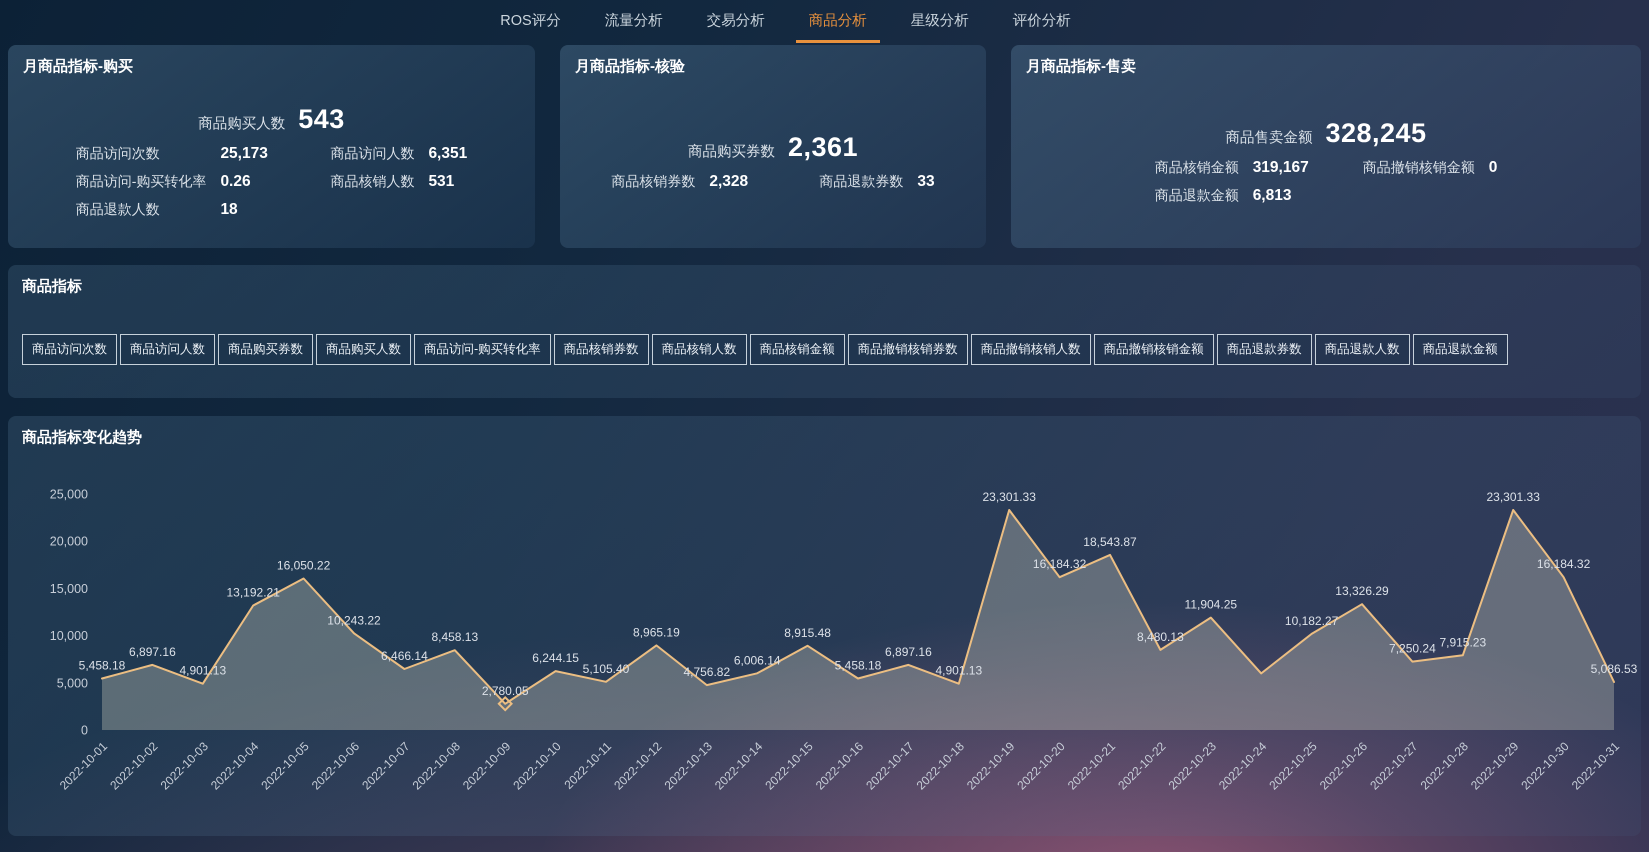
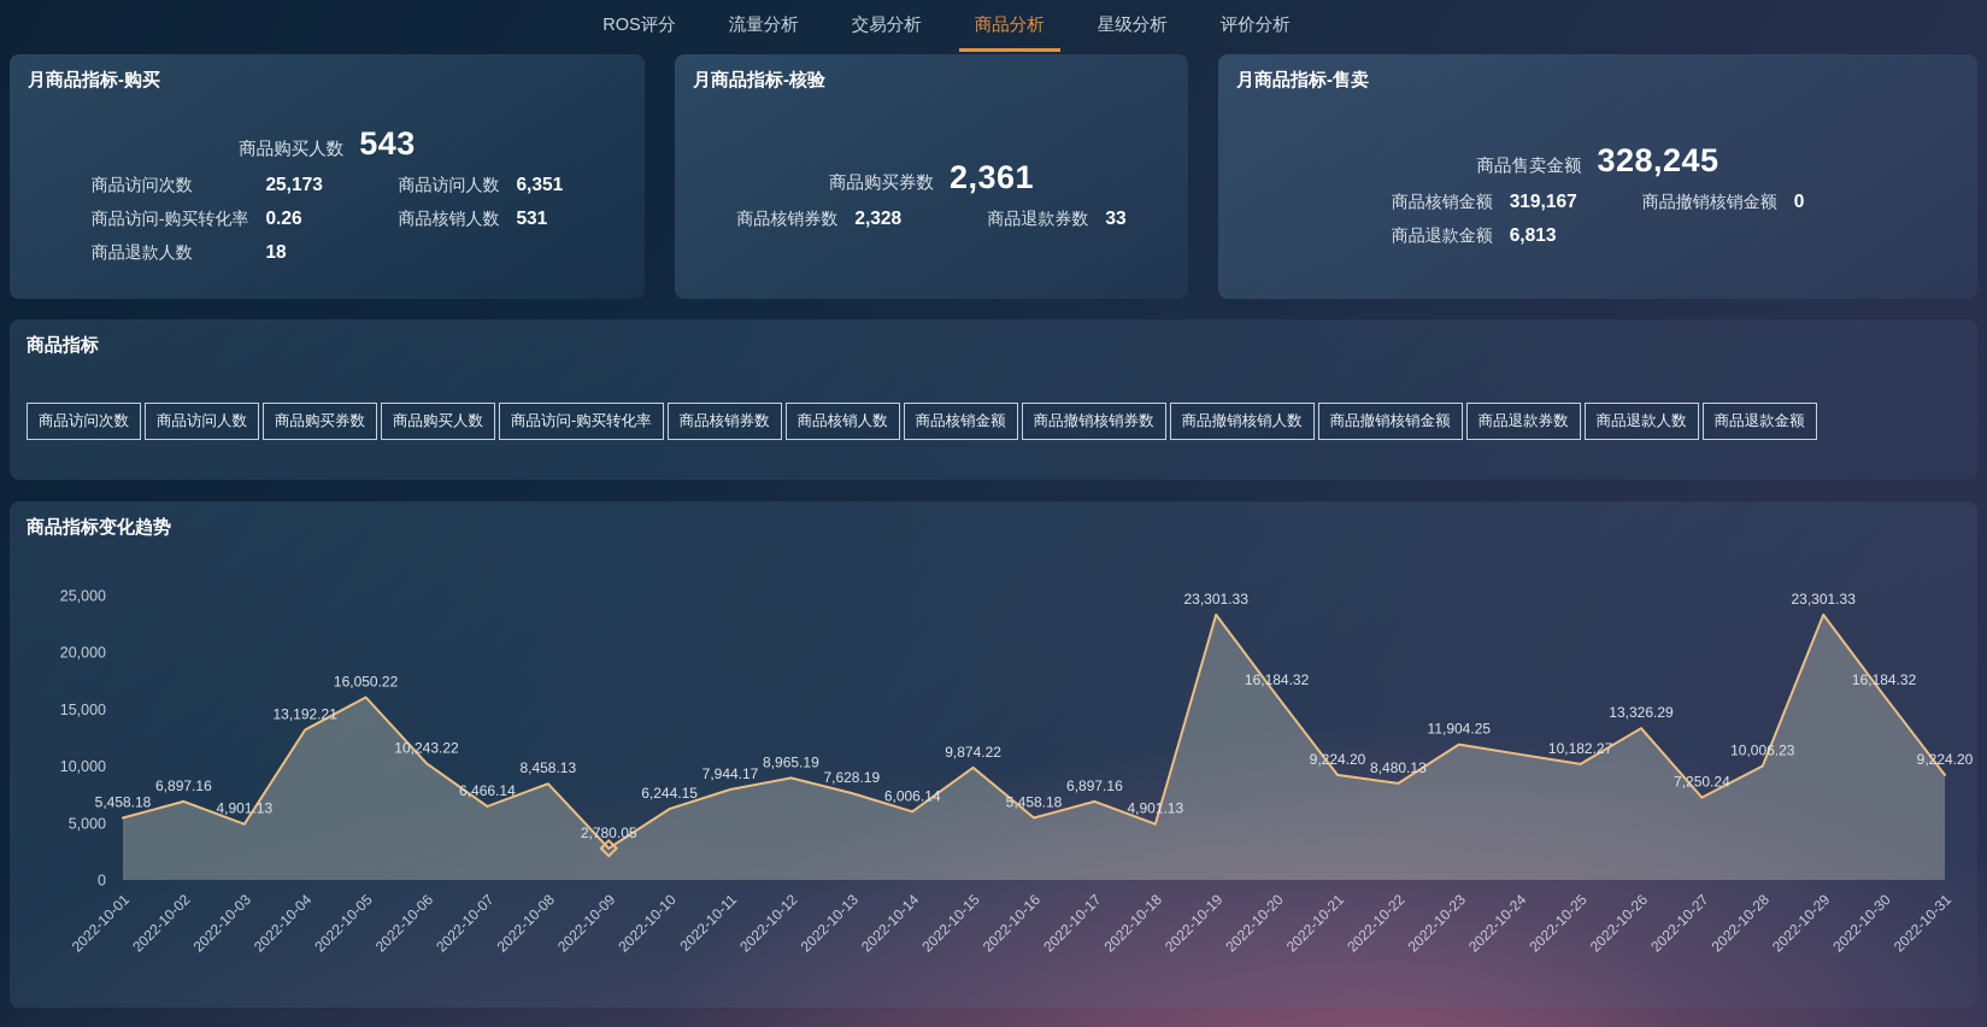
2022-10-11: 5,105.40 -> 7,944.17
2022-10-13: 4,756.82 -> 7,628.19
2022-10-15: 8,915.48 -> 9,874.22
2022-10-21: 18,543.87 -> 9,224.20
2022-10-24: 6000 -> 11000
2022-10-28: 7,915.23 -> 10,006.23
2022-10-31: 5,086.53 -> 9,224.20
